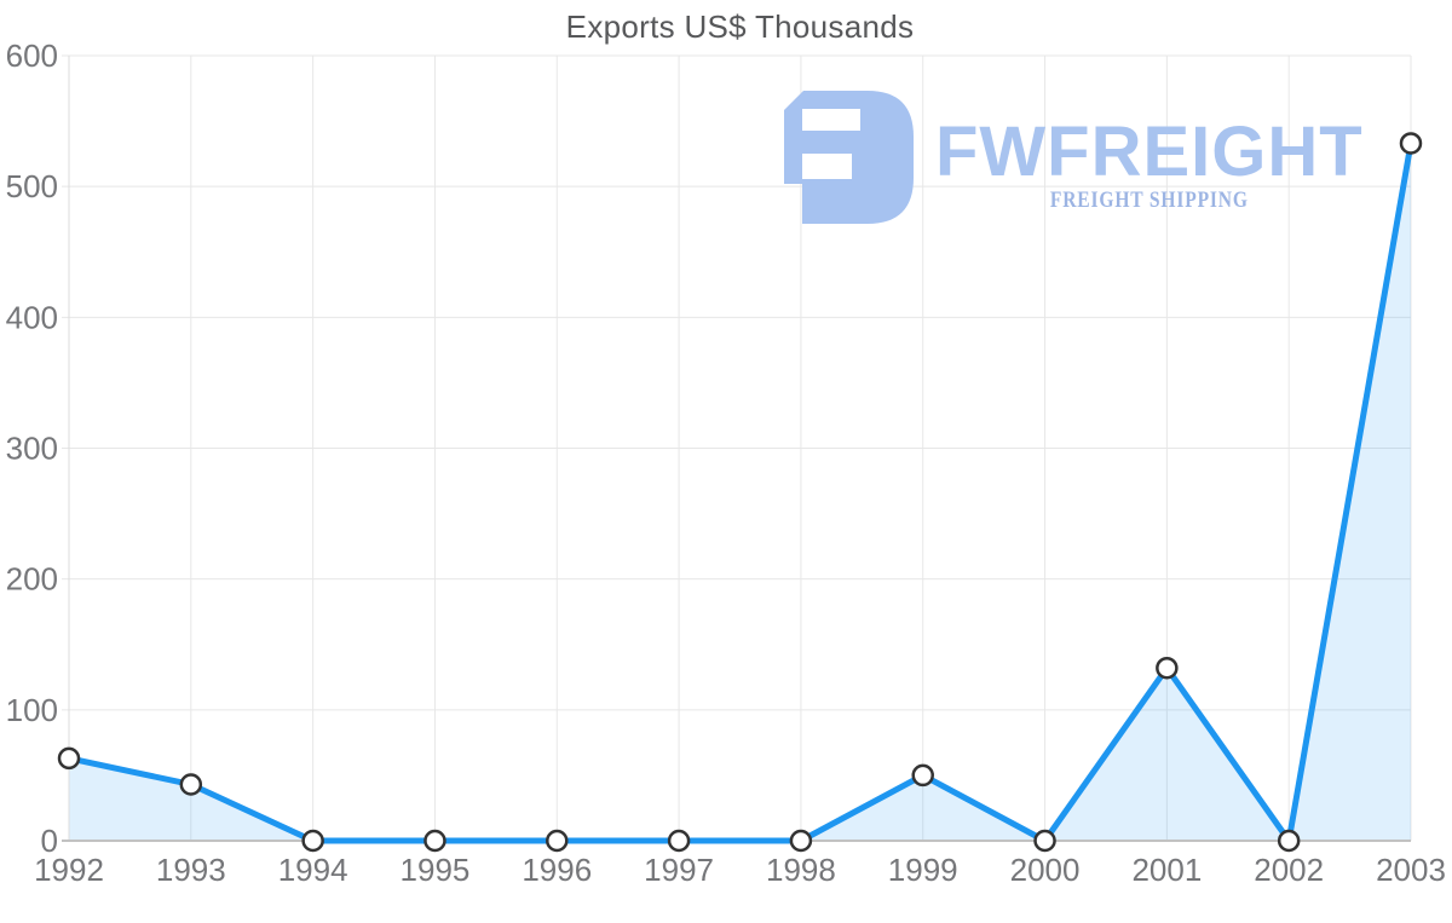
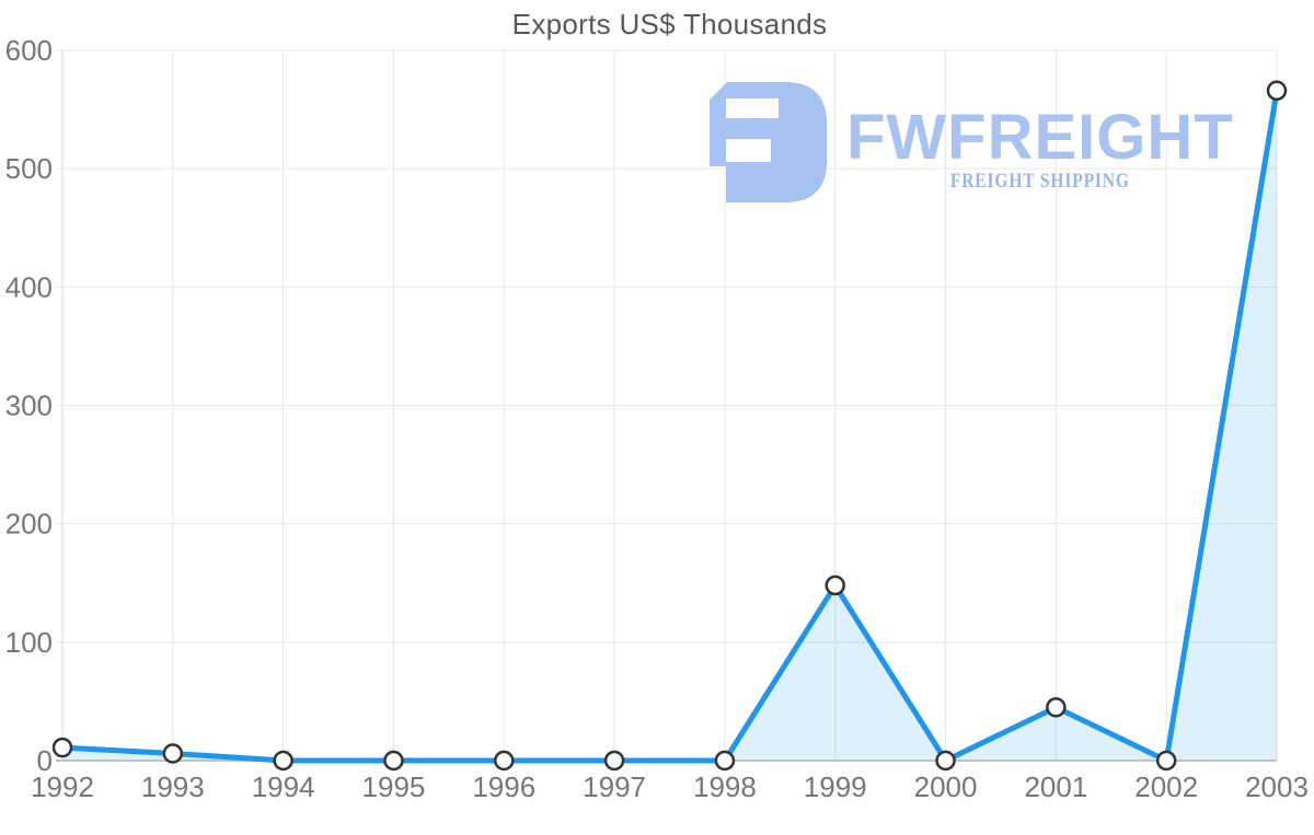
1992: 63 -> 11
1993: 43 -> 6
1999: 50 -> 148
2001: 132 -> 45
2003: 533 -> 566
